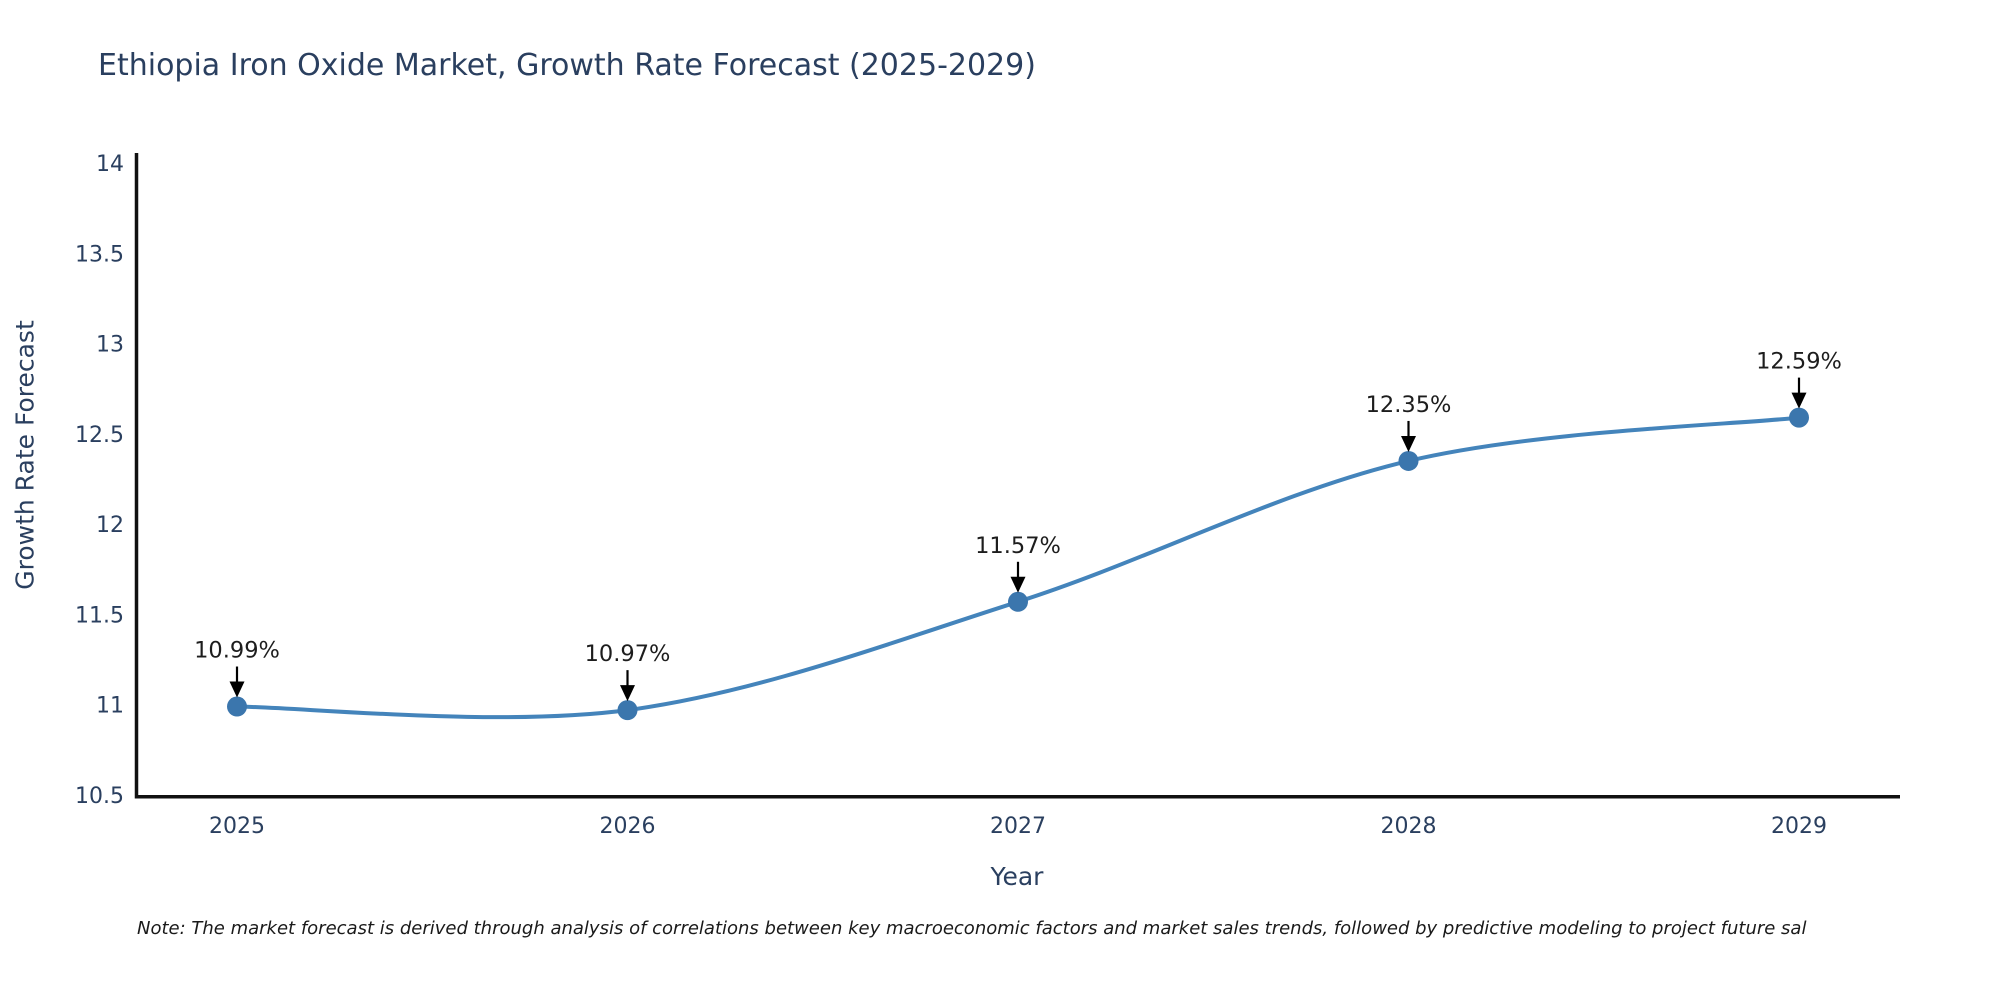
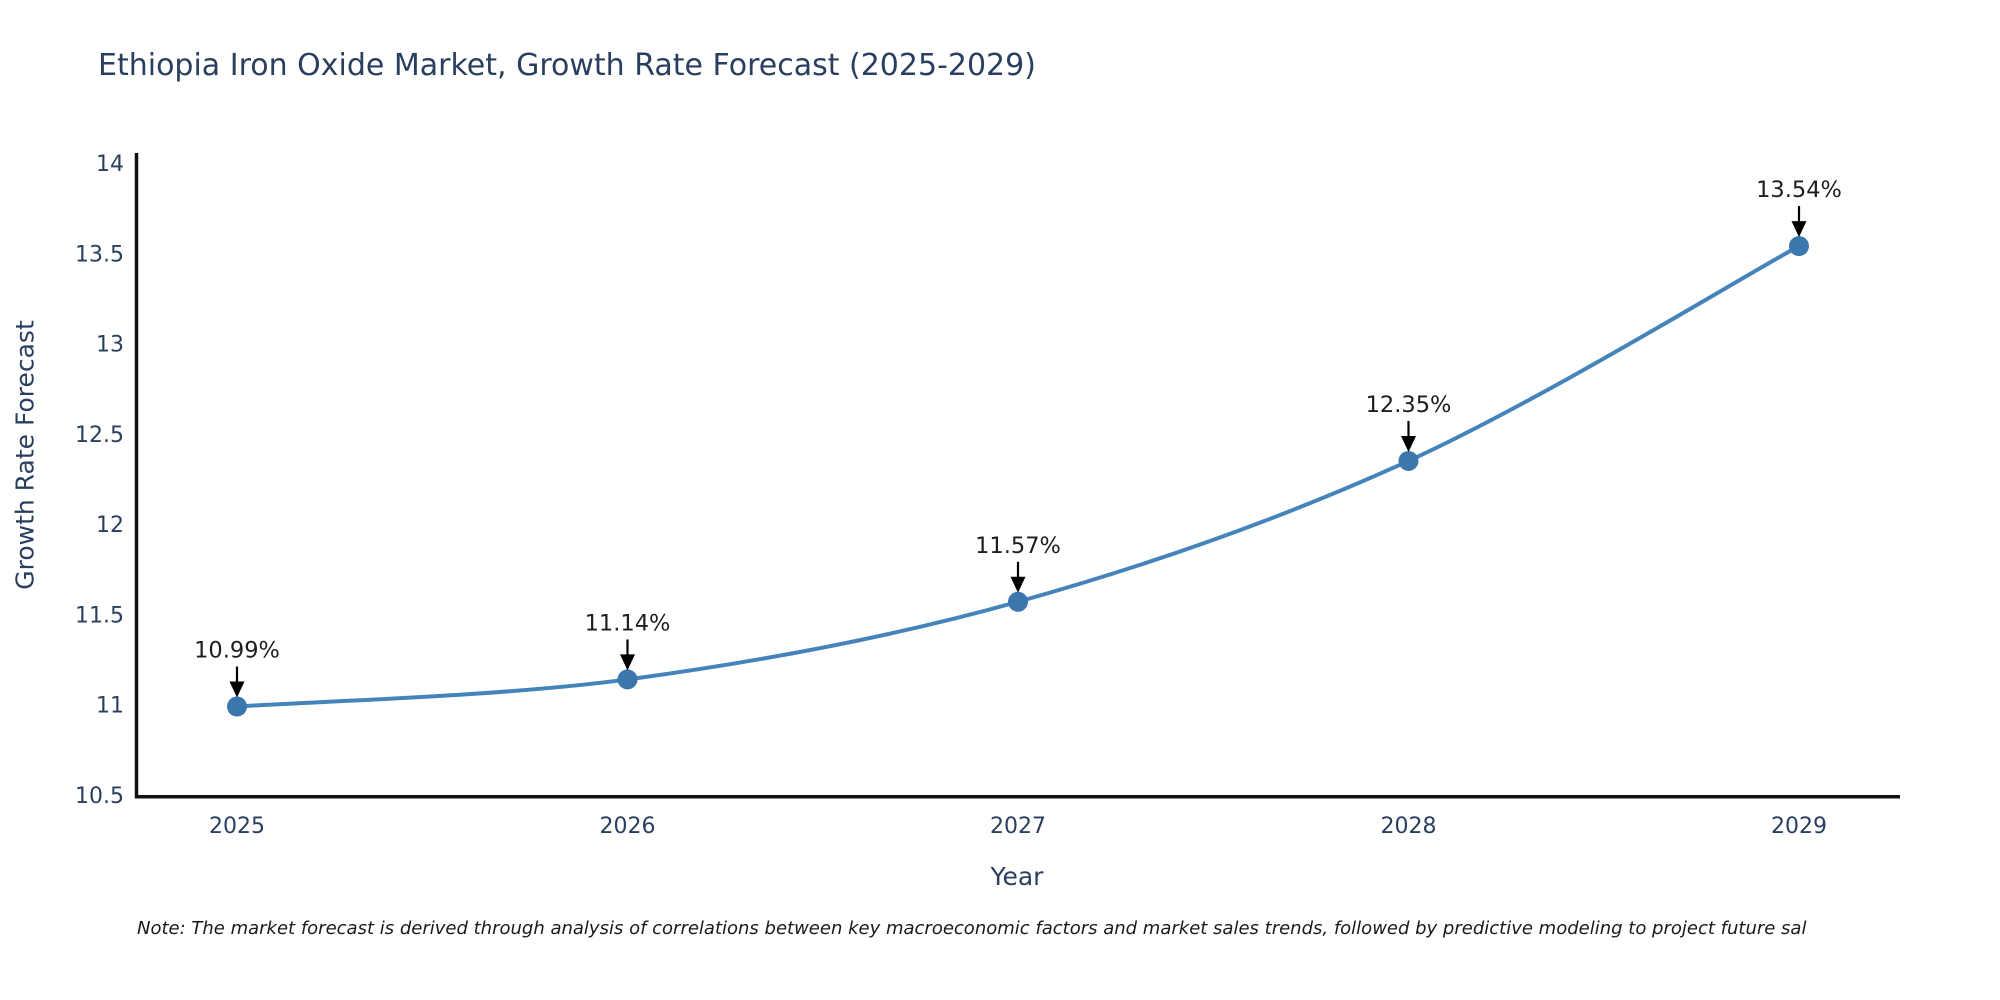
2026: 10.97% -> 11.14%
2029: 12.59% -> 13.54%
